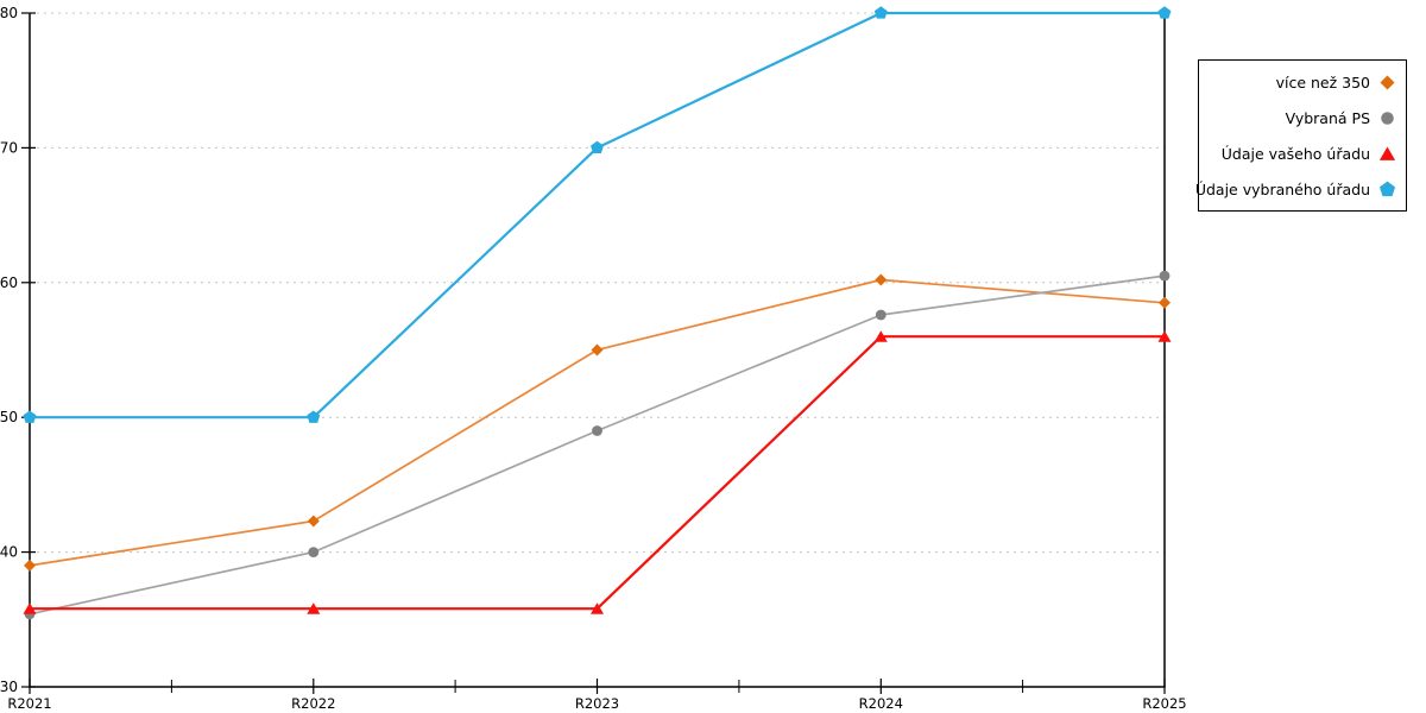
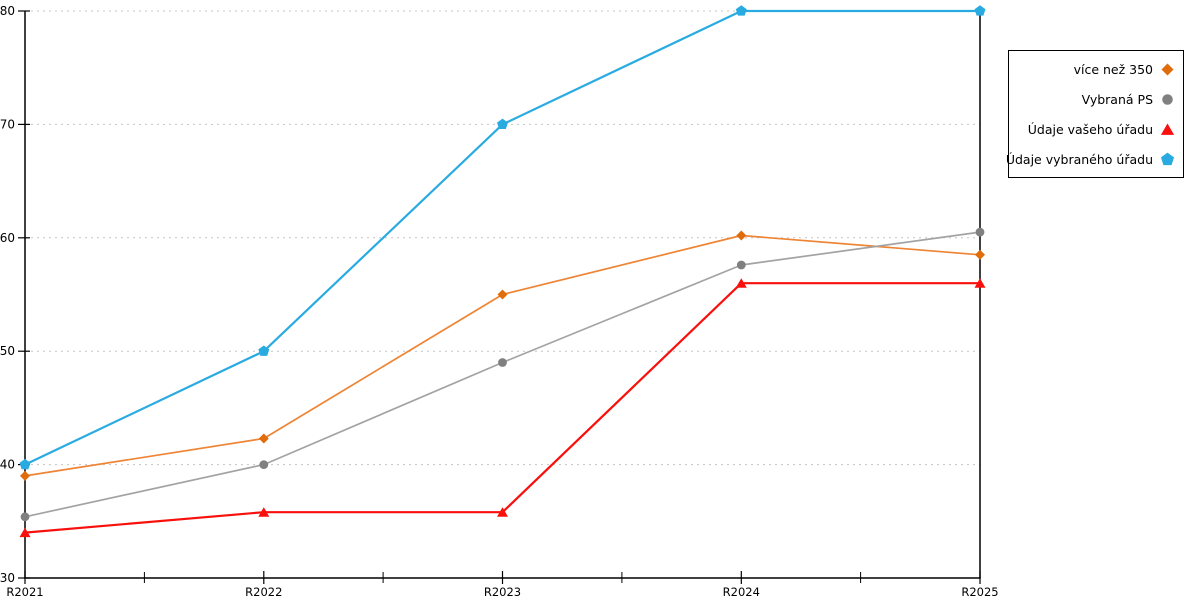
Údaje vašeho úřadu/R2021: 35.8 -> 34.0
Údaje vybraného úřadu/R2021: 50 -> 40
